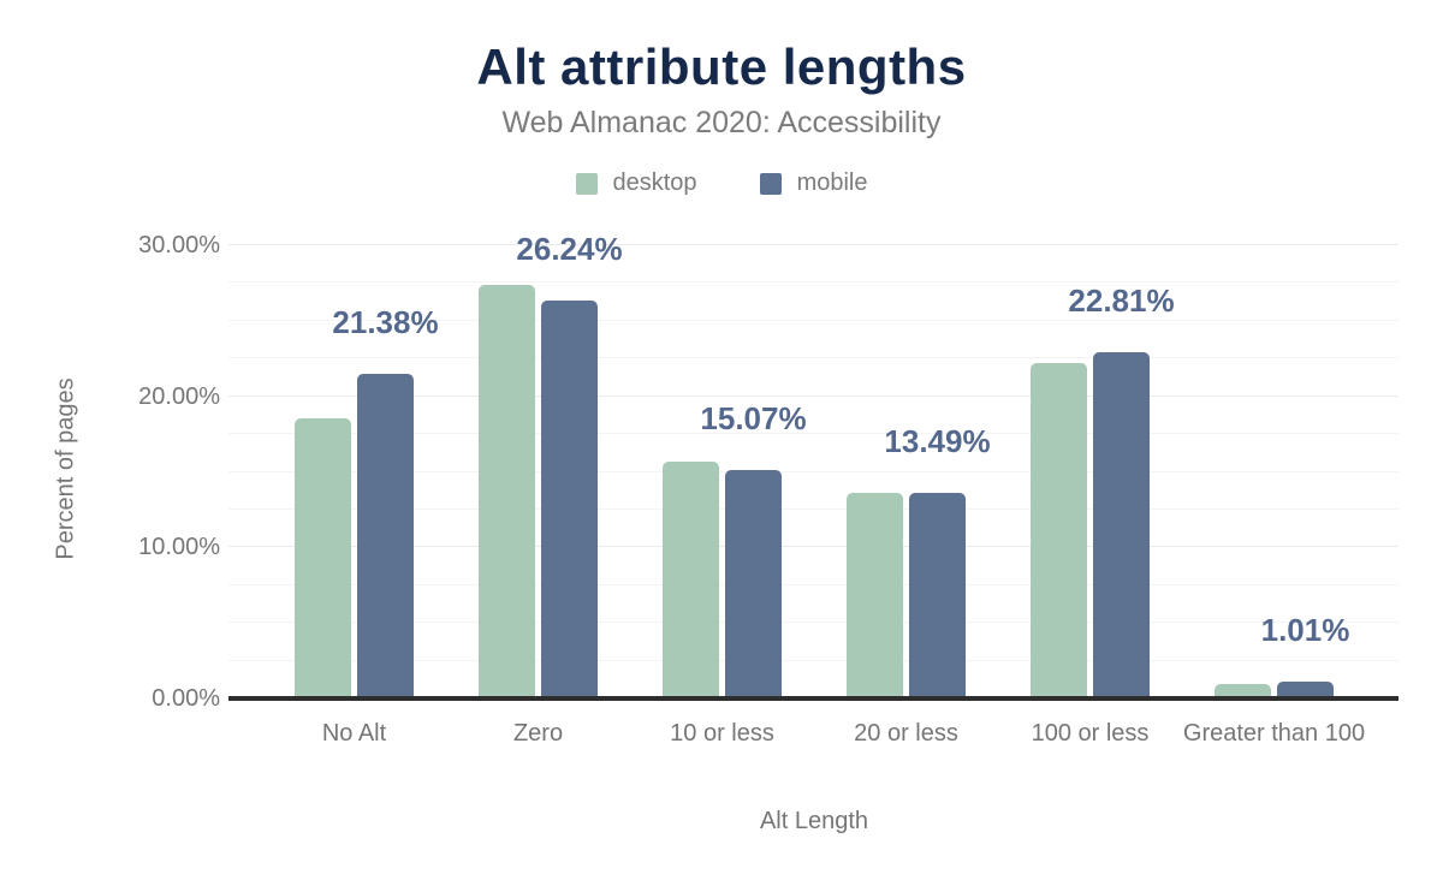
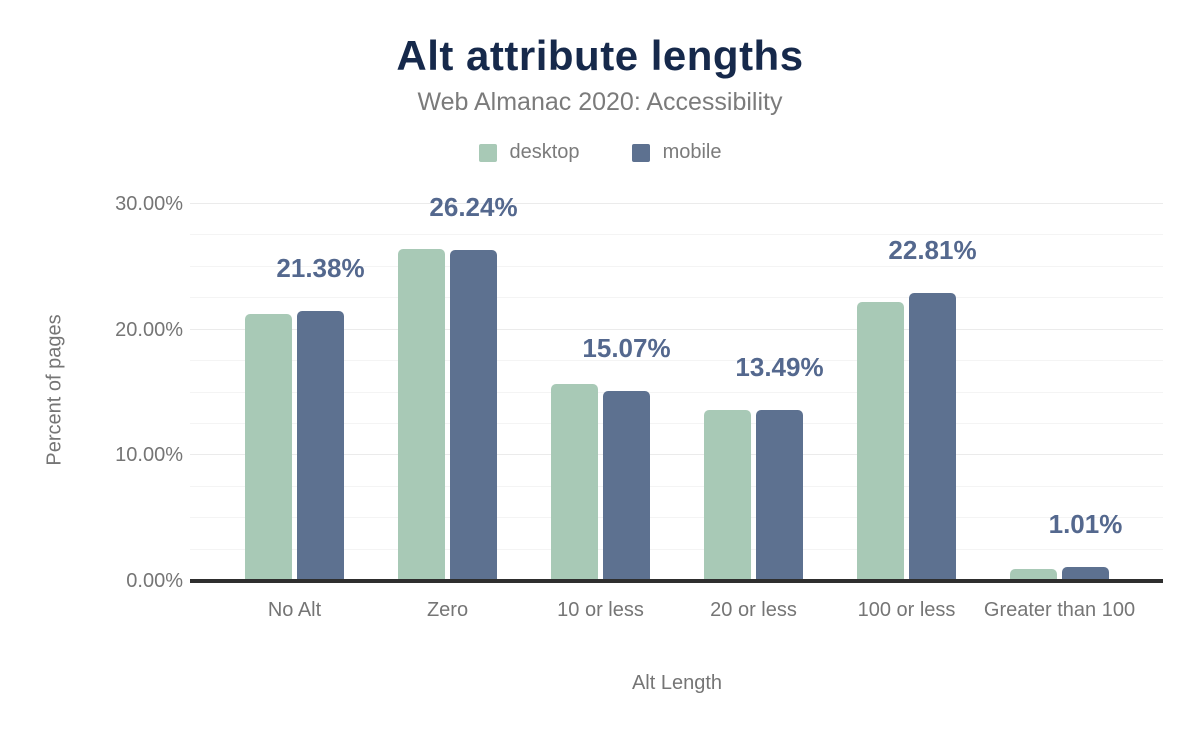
desktop/No Alt: 18.5% -> 21.1%
desktop/Zero: 27.3% -> 26.4%
